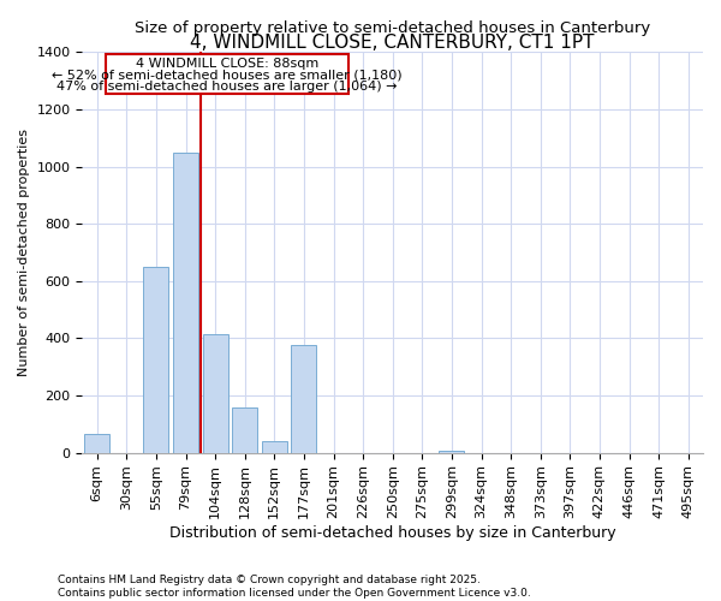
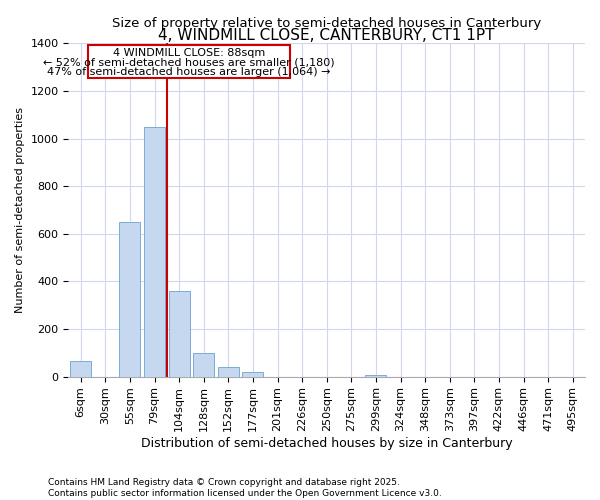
104sqm: 415 -> 360
128sqm: 160 -> 100
177sqm: 375 -> 20
